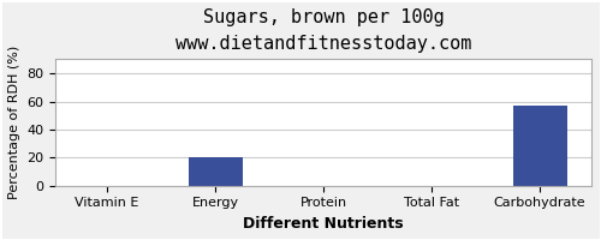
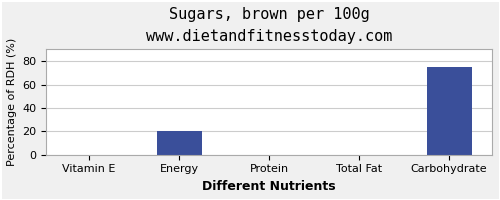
Carbohydrate: 57 -> 75
